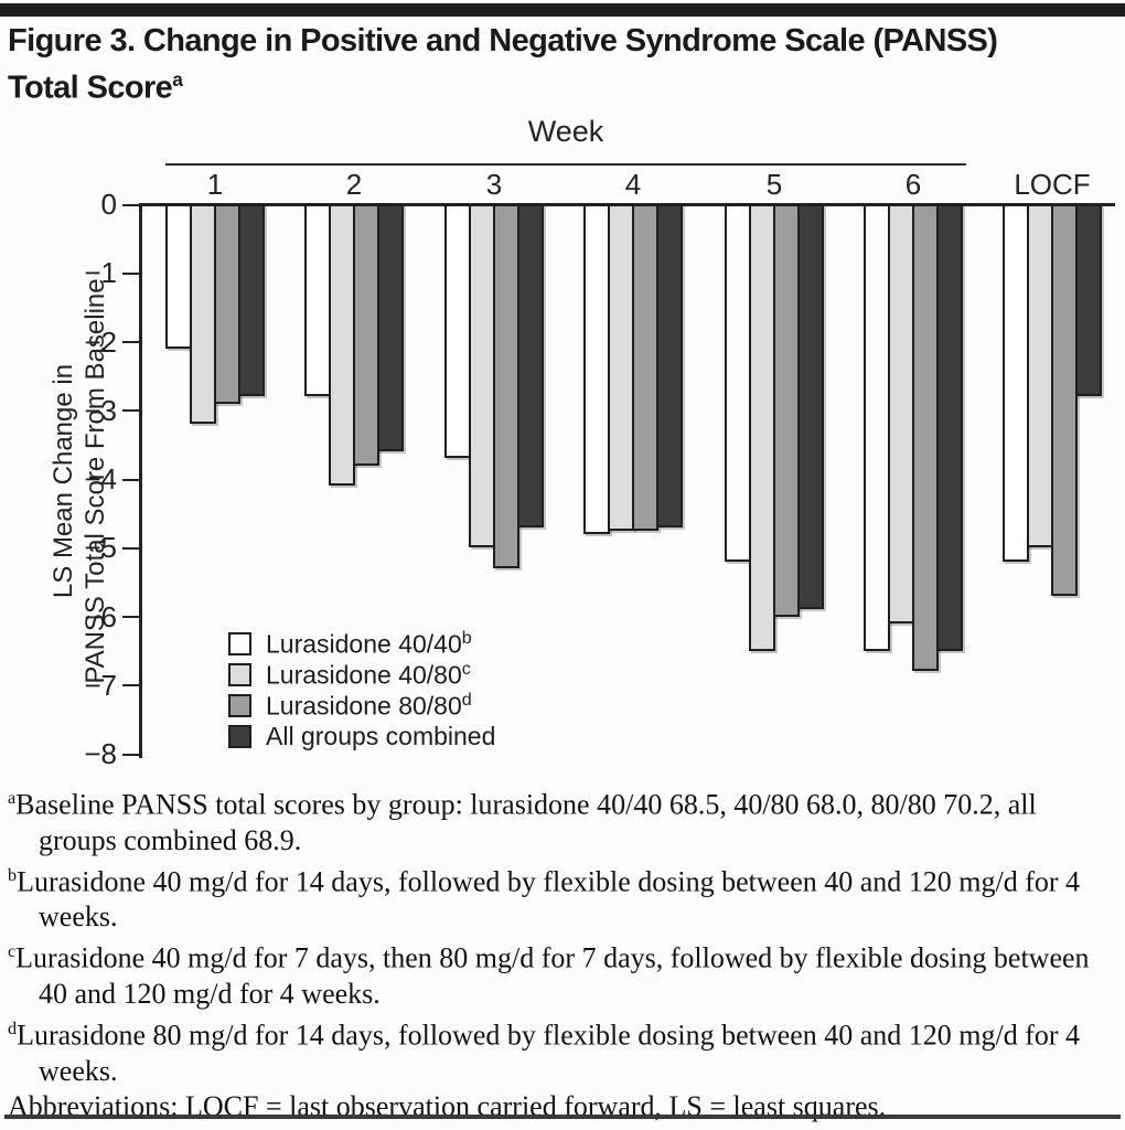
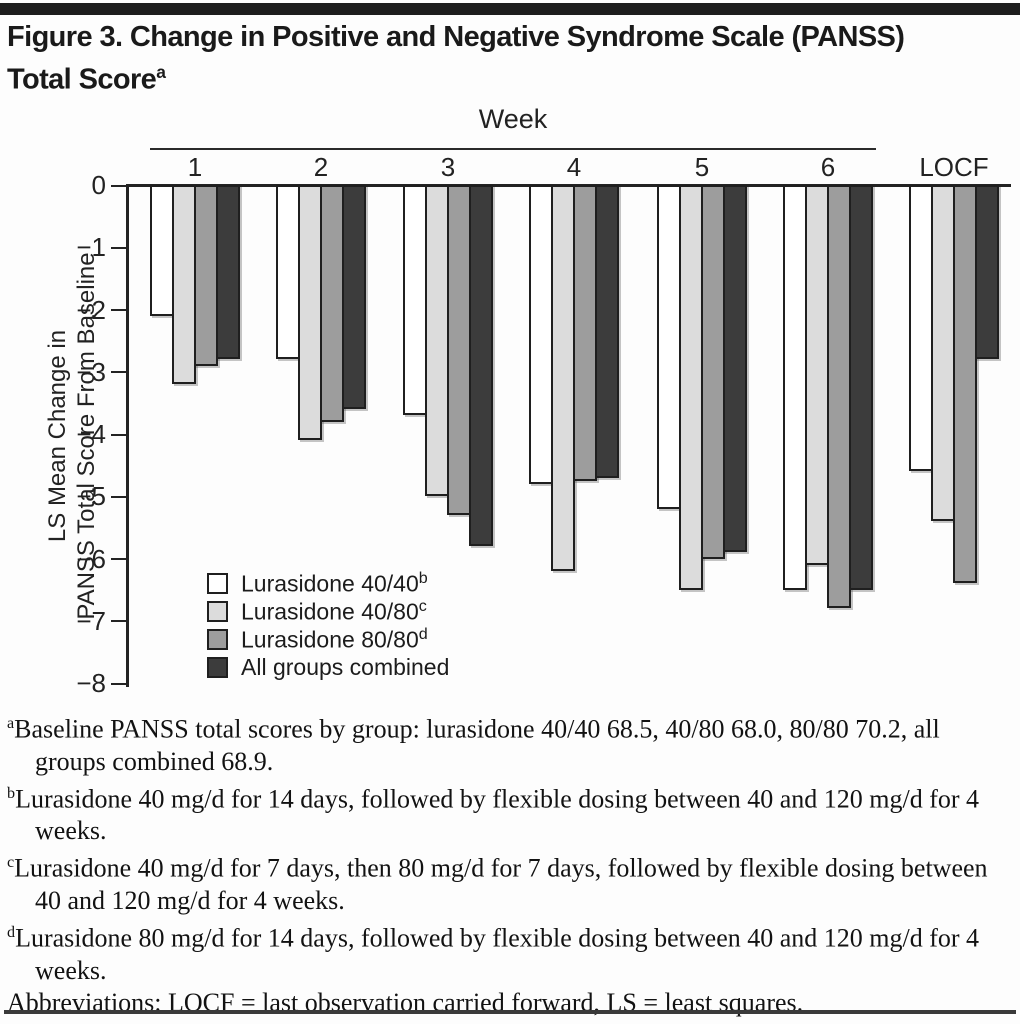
All groups combined/3: -4.7 -> -5.8
Lurasidone 40/80/4: -4.8 -> -6.2
Lurasidone 40/40/LOCF: -5.2 -> -4.6
Lurasidone 40/80/LOCF: -5.0 -> -5.4
Lurasidone 80/80/LOCF: -5.7 -> -6.4
